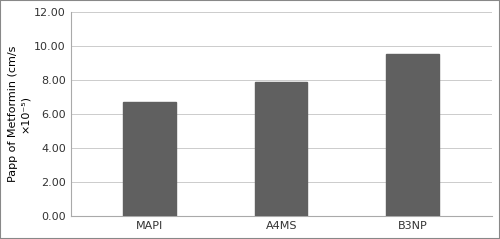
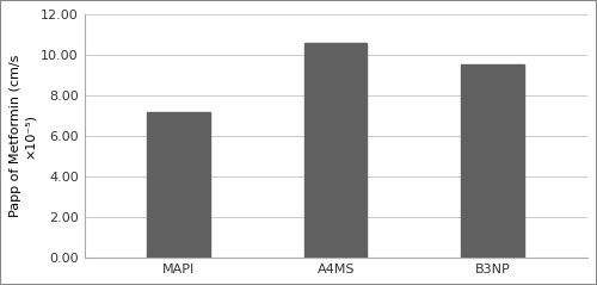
MAPI: 6.7 -> 7.2
A4MS: 7.9 -> 10.6
